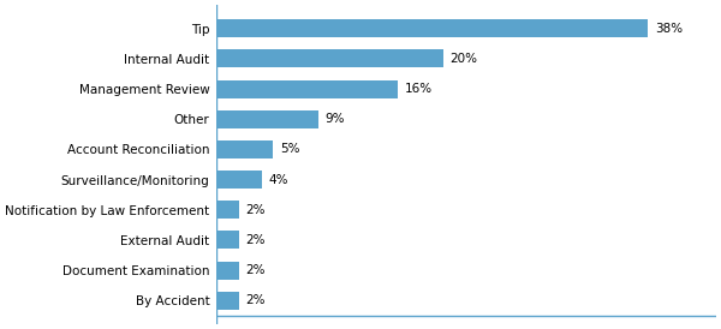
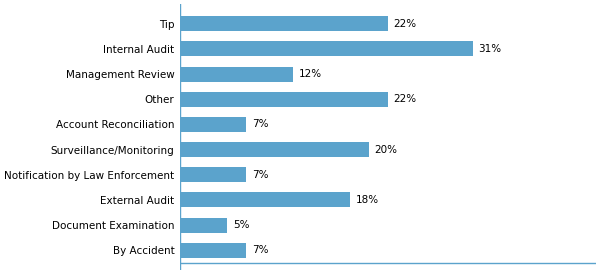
Tip: 38% -> 22%
Internal Audit: 20% -> 31%
Management Review: 16% -> 12%
Other: 9% -> 22%
Account Reconciliation: 5% -> 7%
Surveillance/Monitoring: 4% -> 20%
Notification by Law Enforcement: 2% -> 7%
External Audit: 2% -> 18%
Document Examination: 2% -> 5%
By Accident: 2% -> 7%
